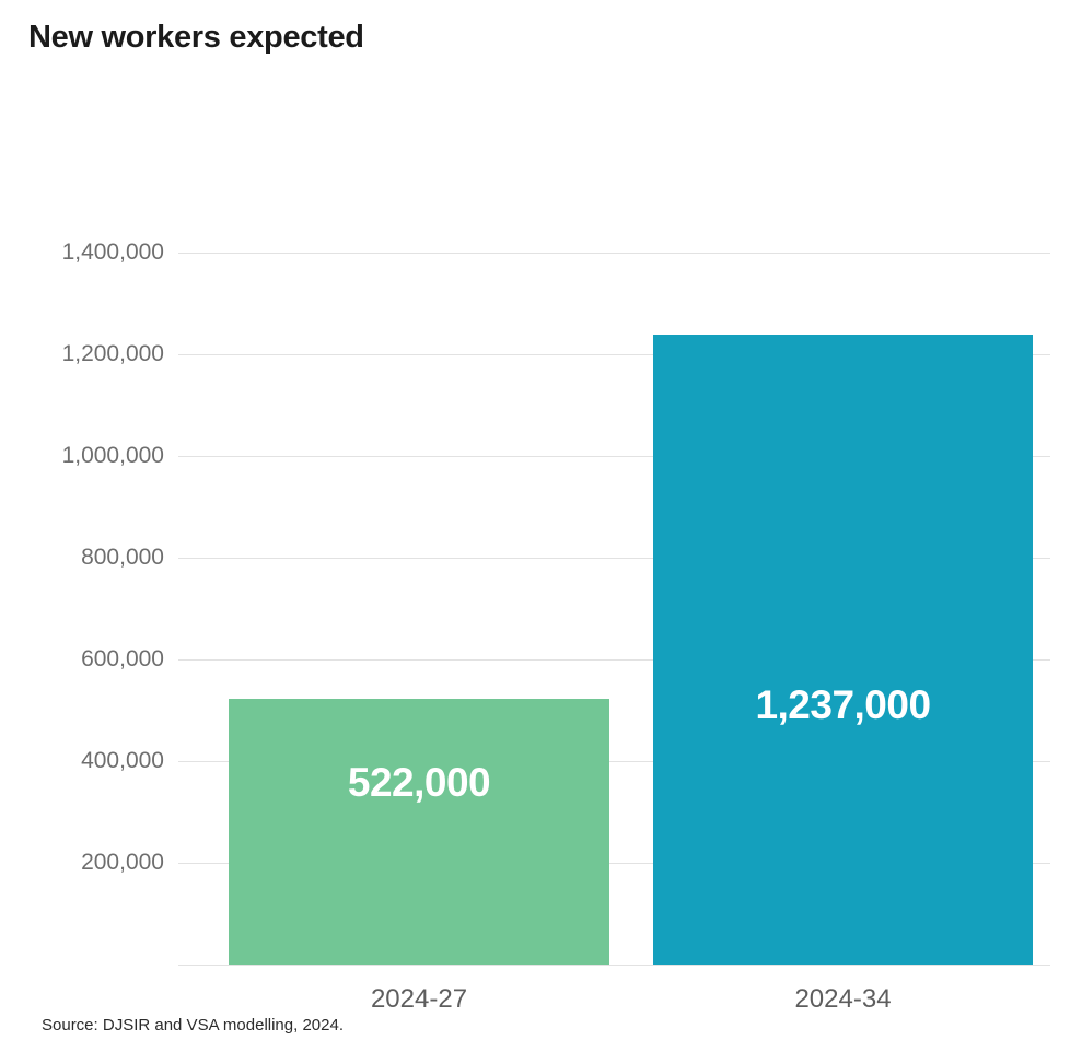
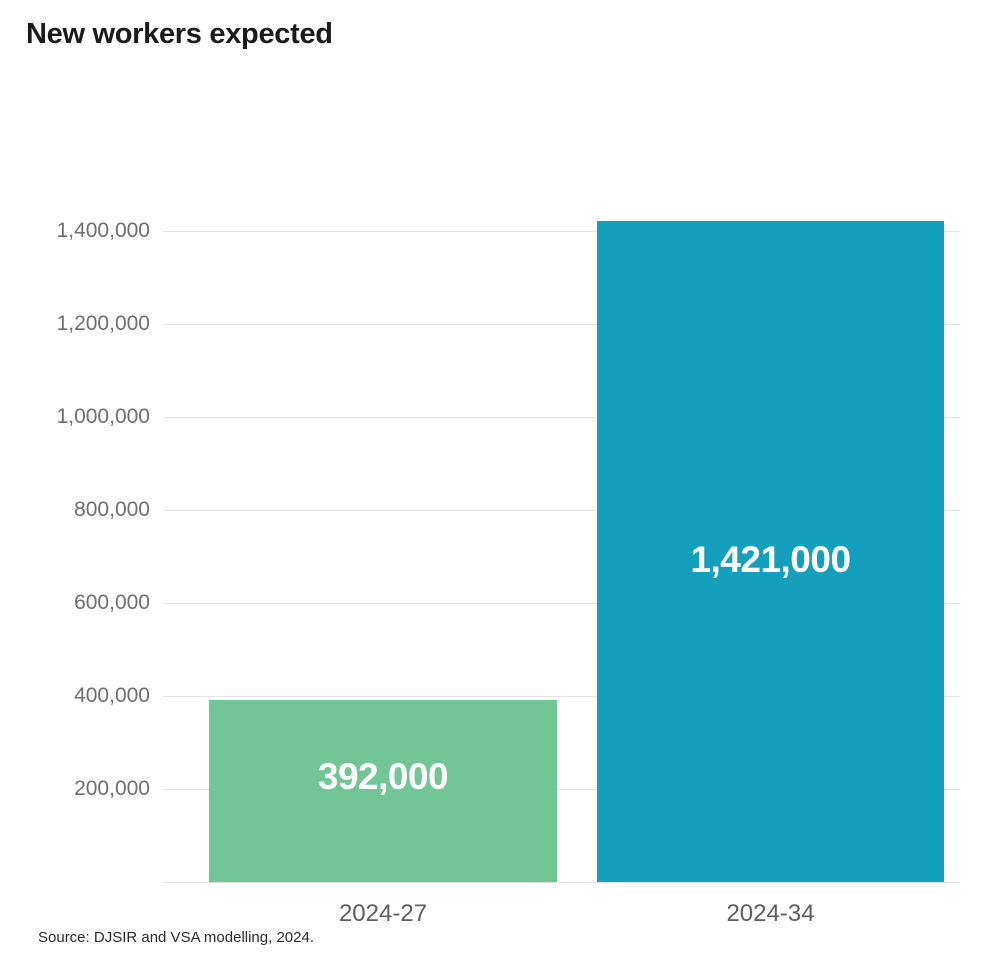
2024-27: 522,000 -> 392,000
2024-34: 1,237,000 -> 1,421,000
